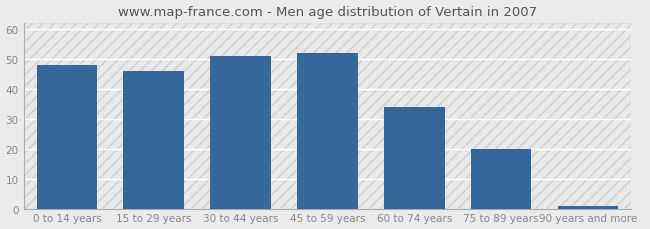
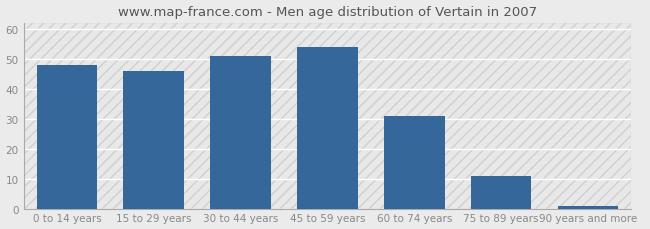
45 to 59 years: 52 -> 54
60 to 74 years: 34 -> 31
75 to 89 years: 20 -> 11
